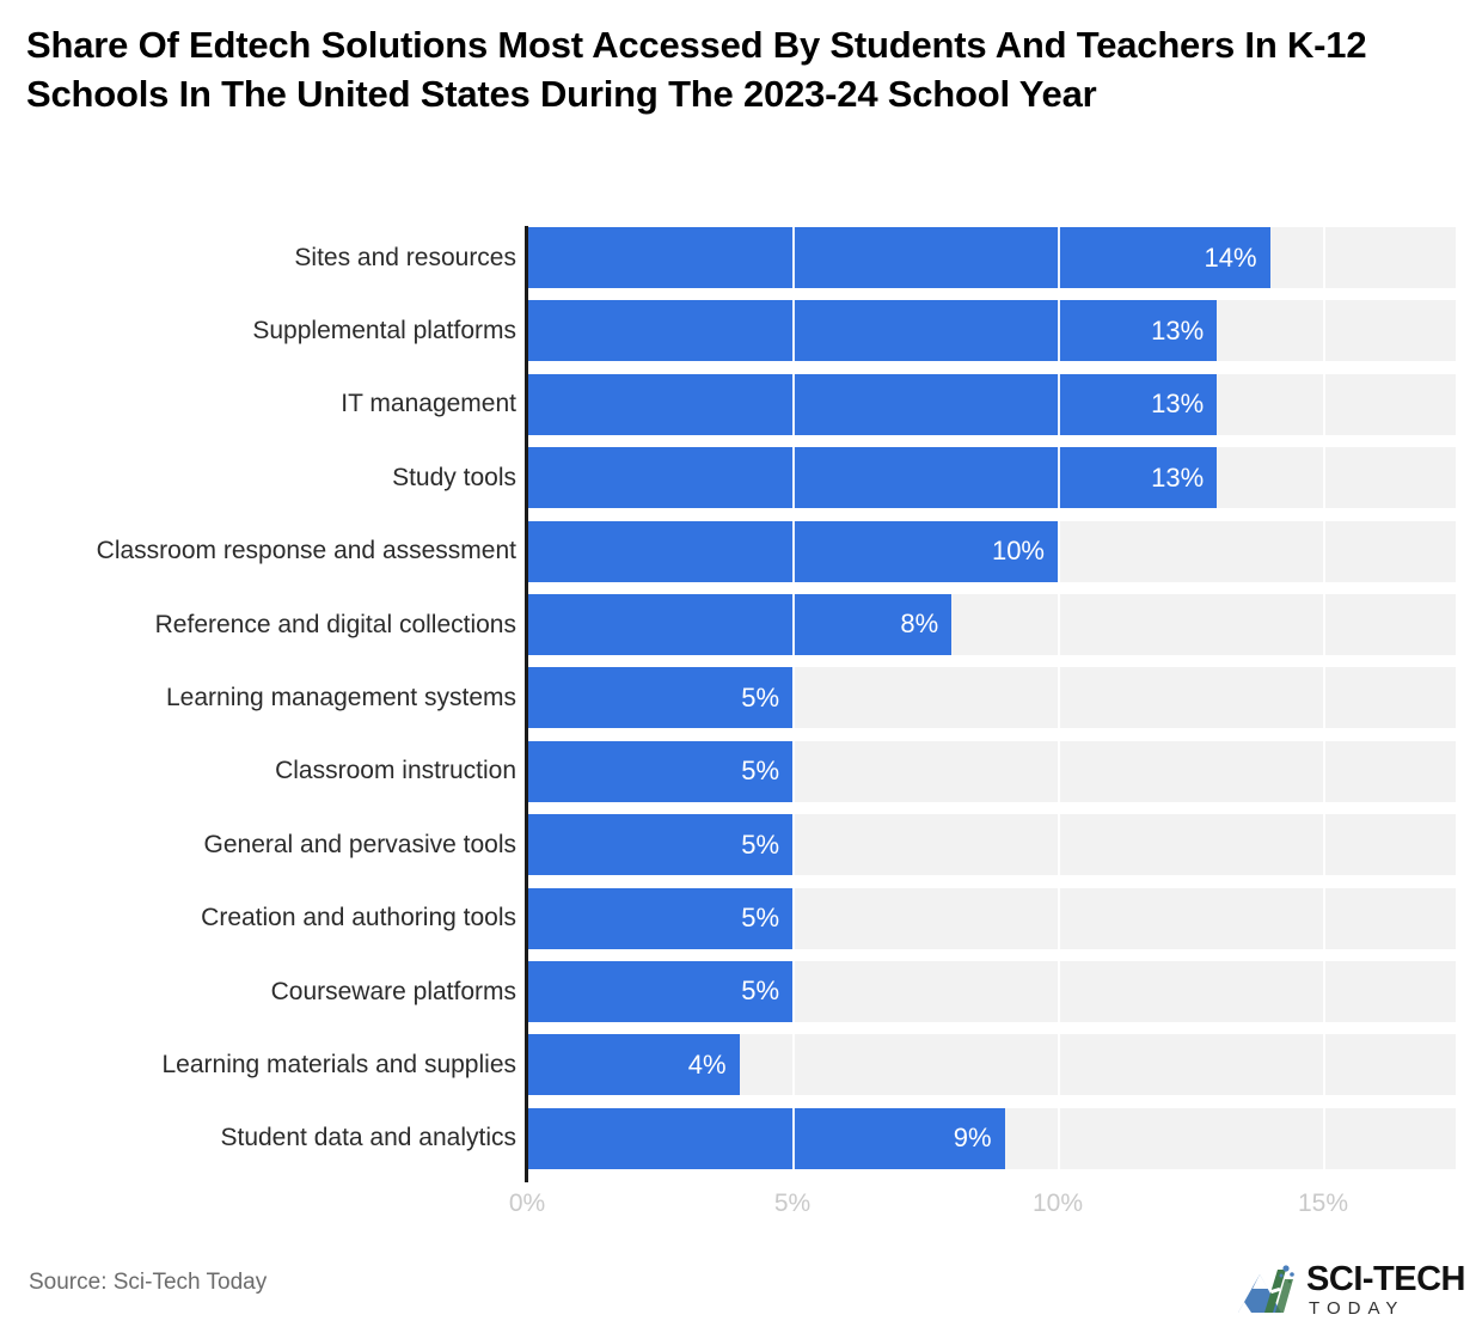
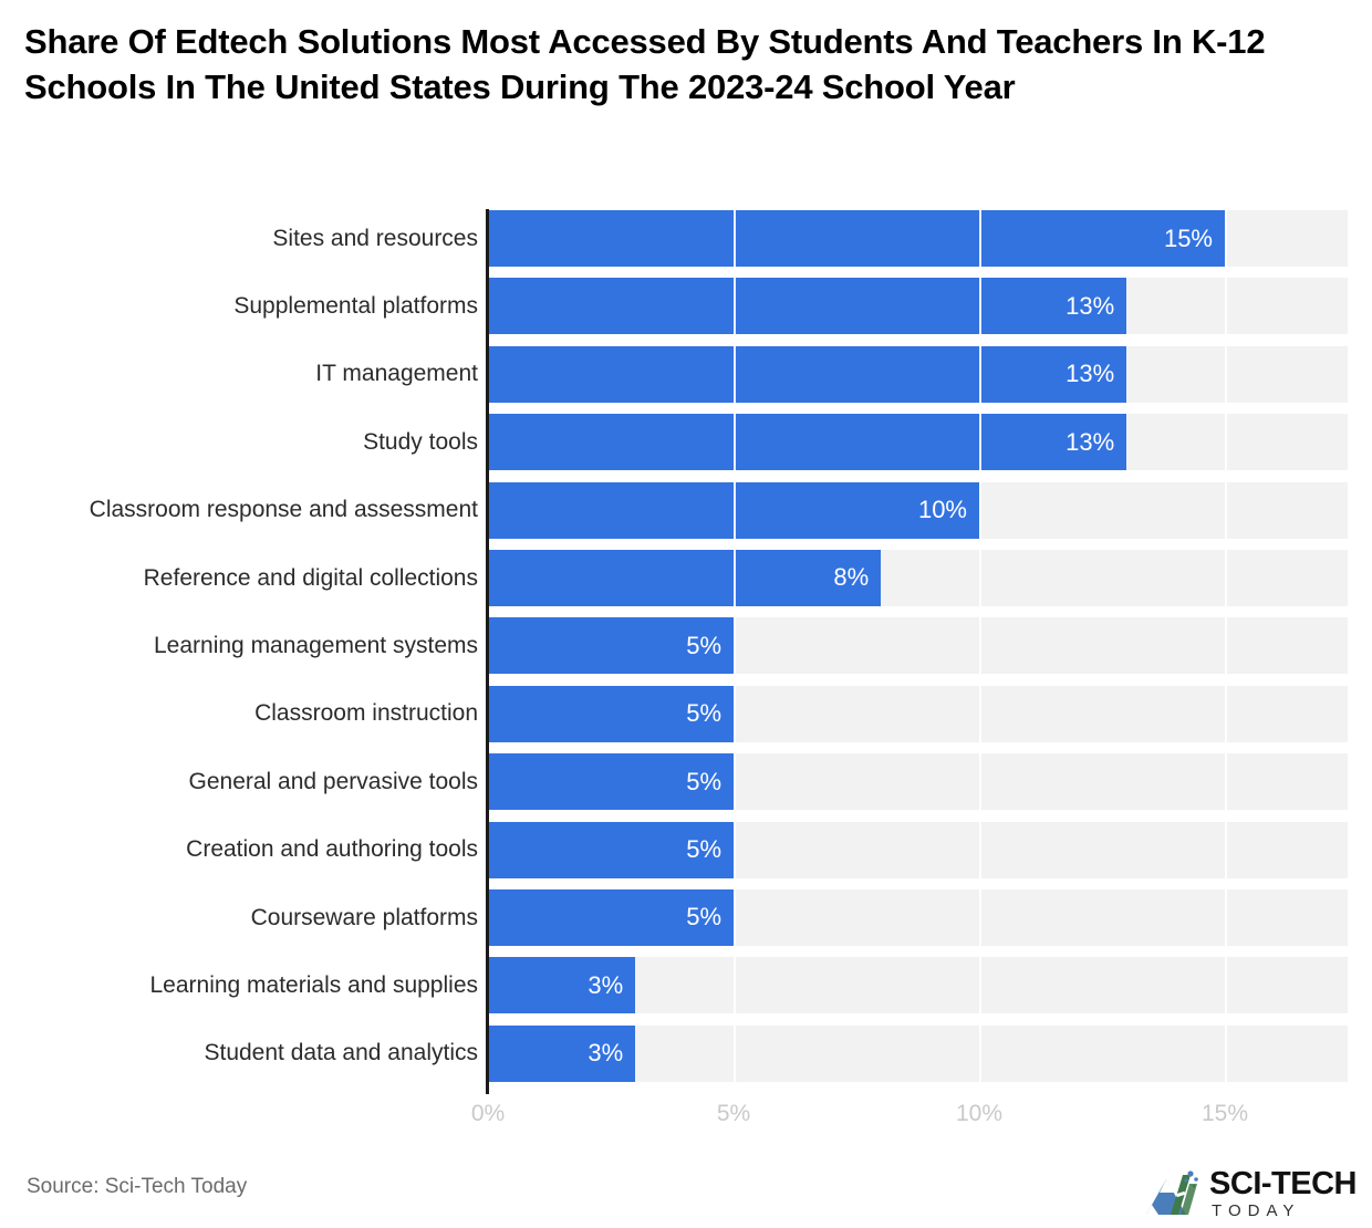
Sites and resources: 14% -> 15%
Learning materials and supplies: 4% -> 3%
Student data and analytics: 9% -> 3%
